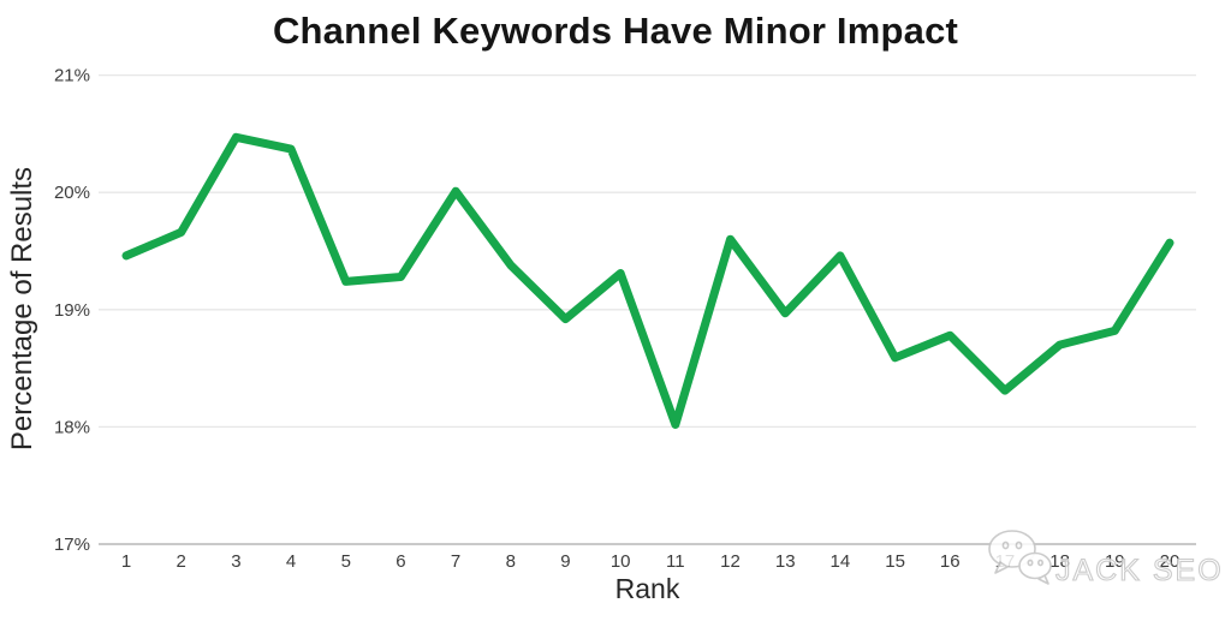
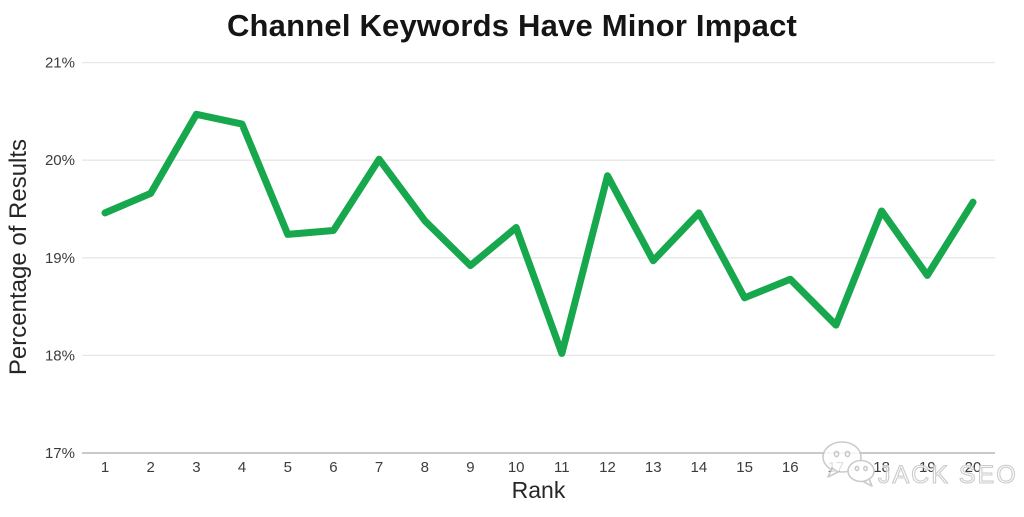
12: 19.6% -> 19.8%
18: 18.7% -> 19.5%
